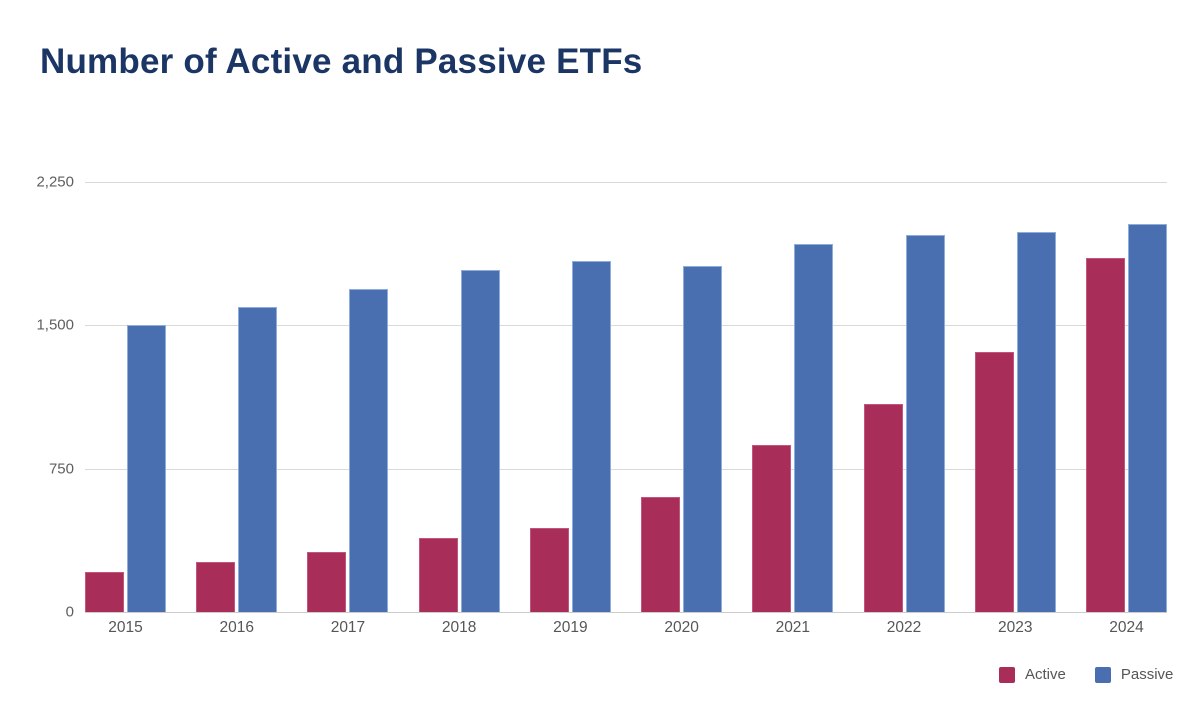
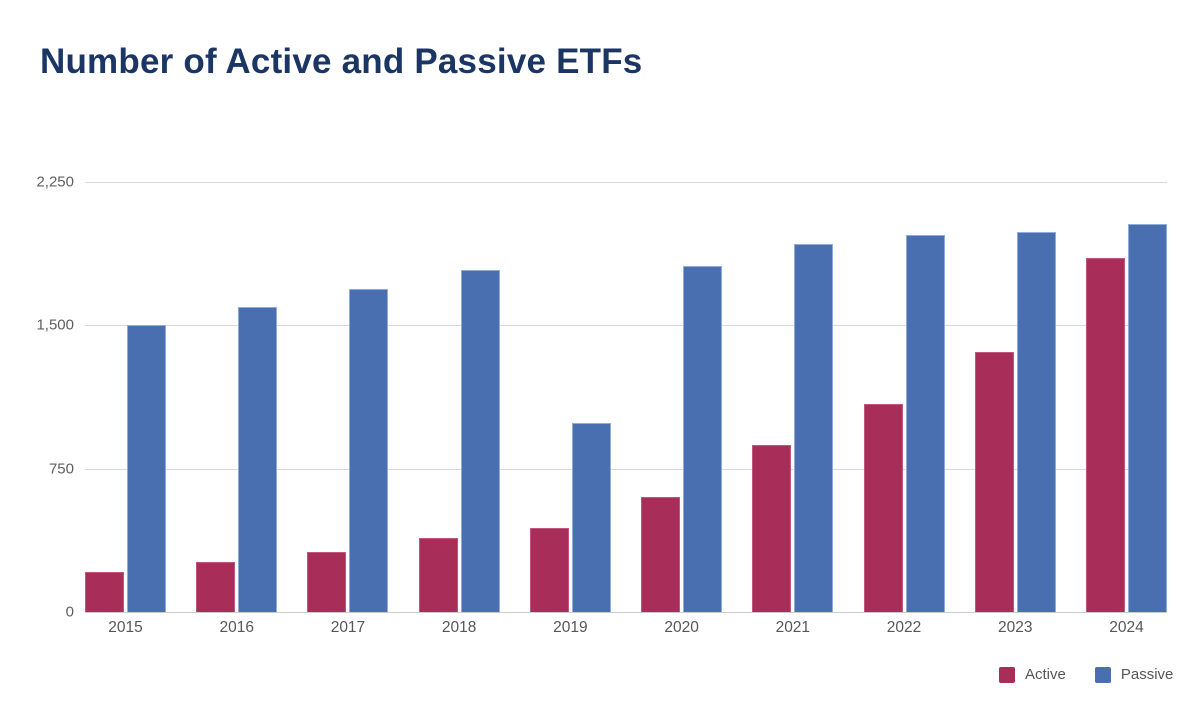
Passive/2019: 1840 -> 990
